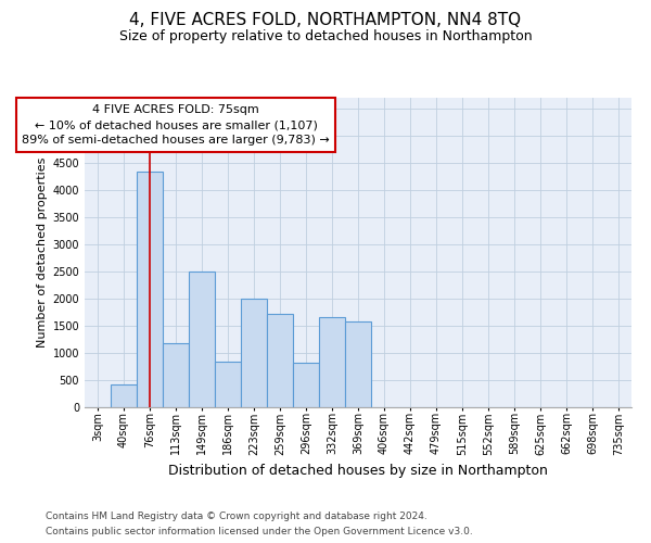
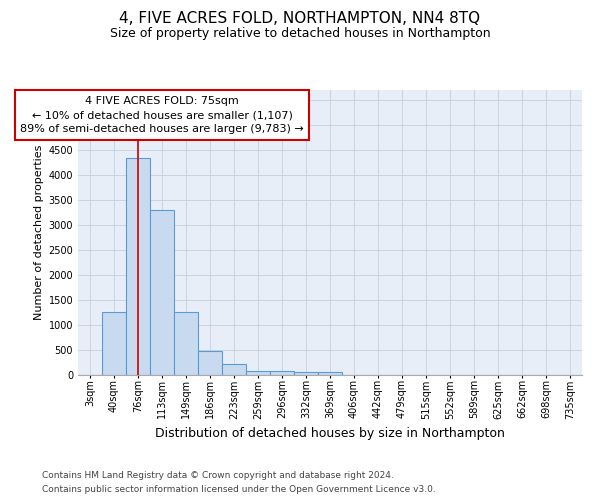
40sqm: 420 -> 1270
113sqm: 1180 -> 3300
149sqm: 2500 -> 1270
186sqm: 840 -> 490
223sqm: 2000 -> 230
259sqm: 1720 -> 90
296sqm: 820 -> 90
332sqm: 1660 -> 60
369sqm: 1580 -> 60
